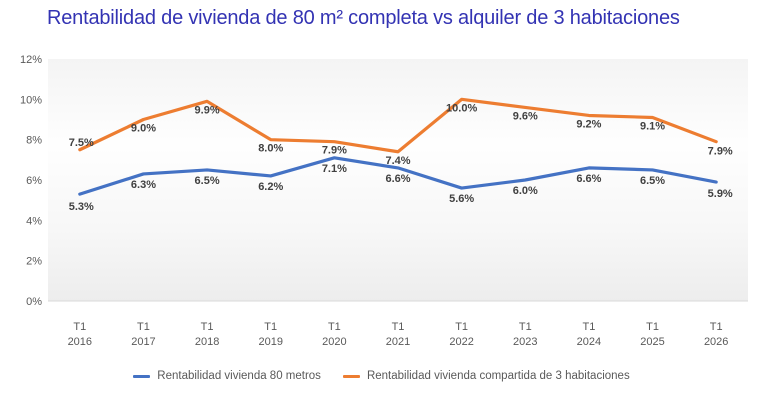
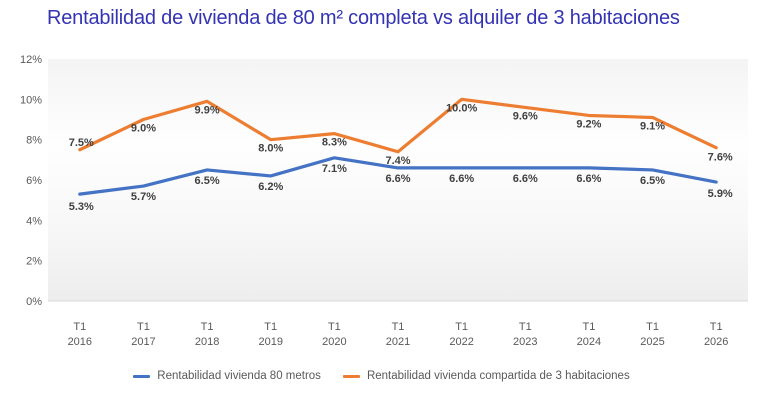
Rentabilidad vivienda 80 metros/T1 2017: 6.3% -> 5.7%
Rentabilidad vivienda compartida de 3 habitaciones/T1 2020: 7.9% -> 8.3%
Rentabilidad vivienda 80 metros/T1 2022: 5.6% -> 6.6%
Rentabilidad vivienda 80 metros/T1 2023: 6.0% -> 6.6%
Rentabilidad vivienda compartida de 3 habitaciones/T1 2026: 7.9% -> 7.6%
